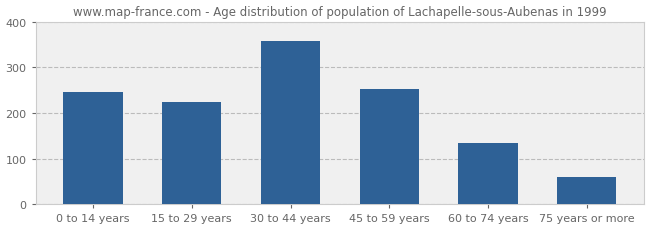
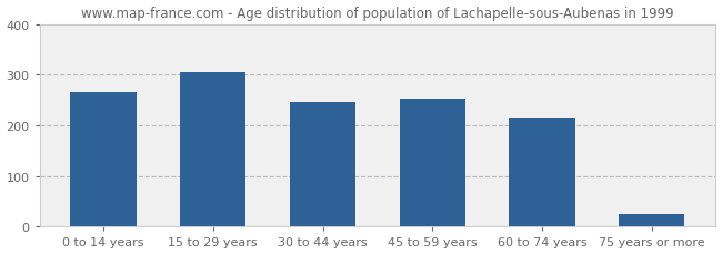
0 to 14 years: 245 -> 265
15 to 29 years: 223 -> 305
30 to 44 years: 358 -> 245
60 to 74 years: 135 -> 215
75 years or more: 60 -> 25
